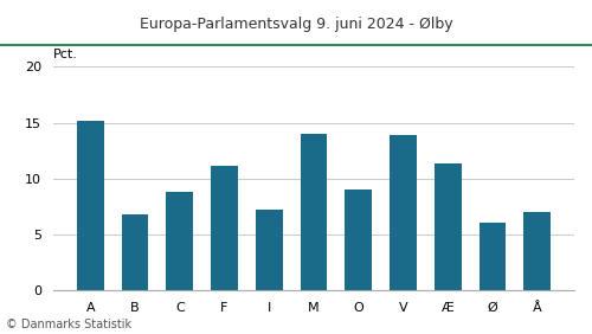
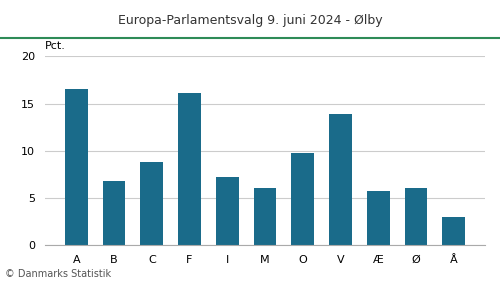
A: 15.2 -> 16.5
F: 11.2 -> 16.1
M: 14.0 -> 6.1
O: 9.0 -> 9.8
Æ: 11.4 -> 5.7
Å: 7.0 -> 3.0
